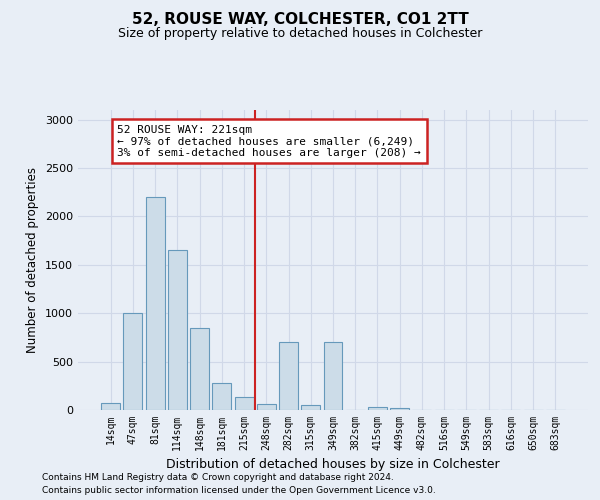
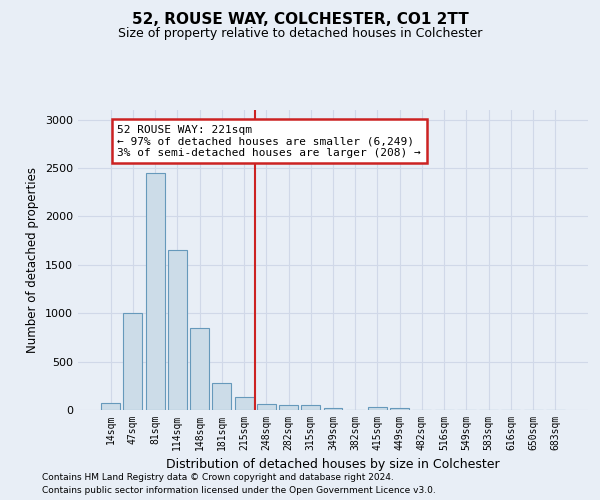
81sqm: 2200 -> 2450
282sqm: 700 -> 60
349sqm: 700 -> 20
